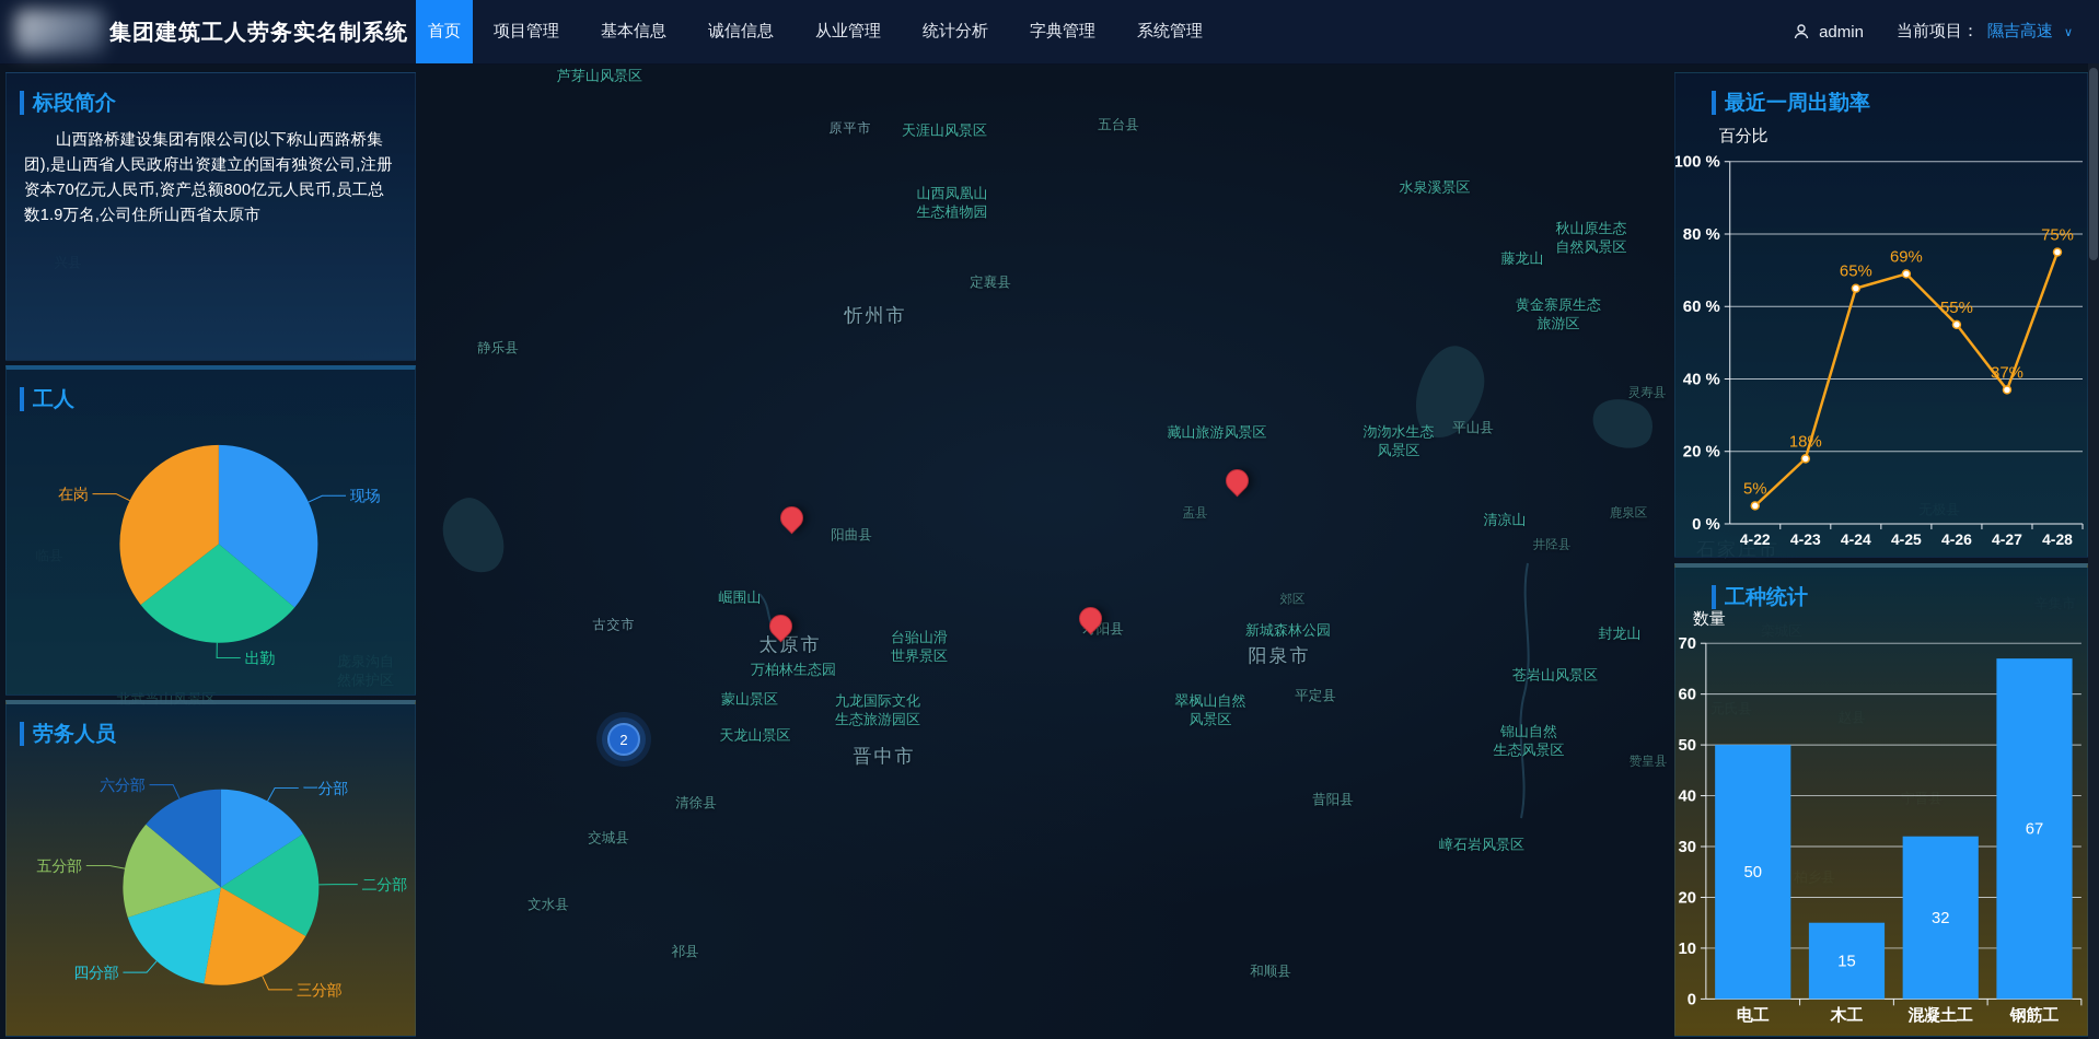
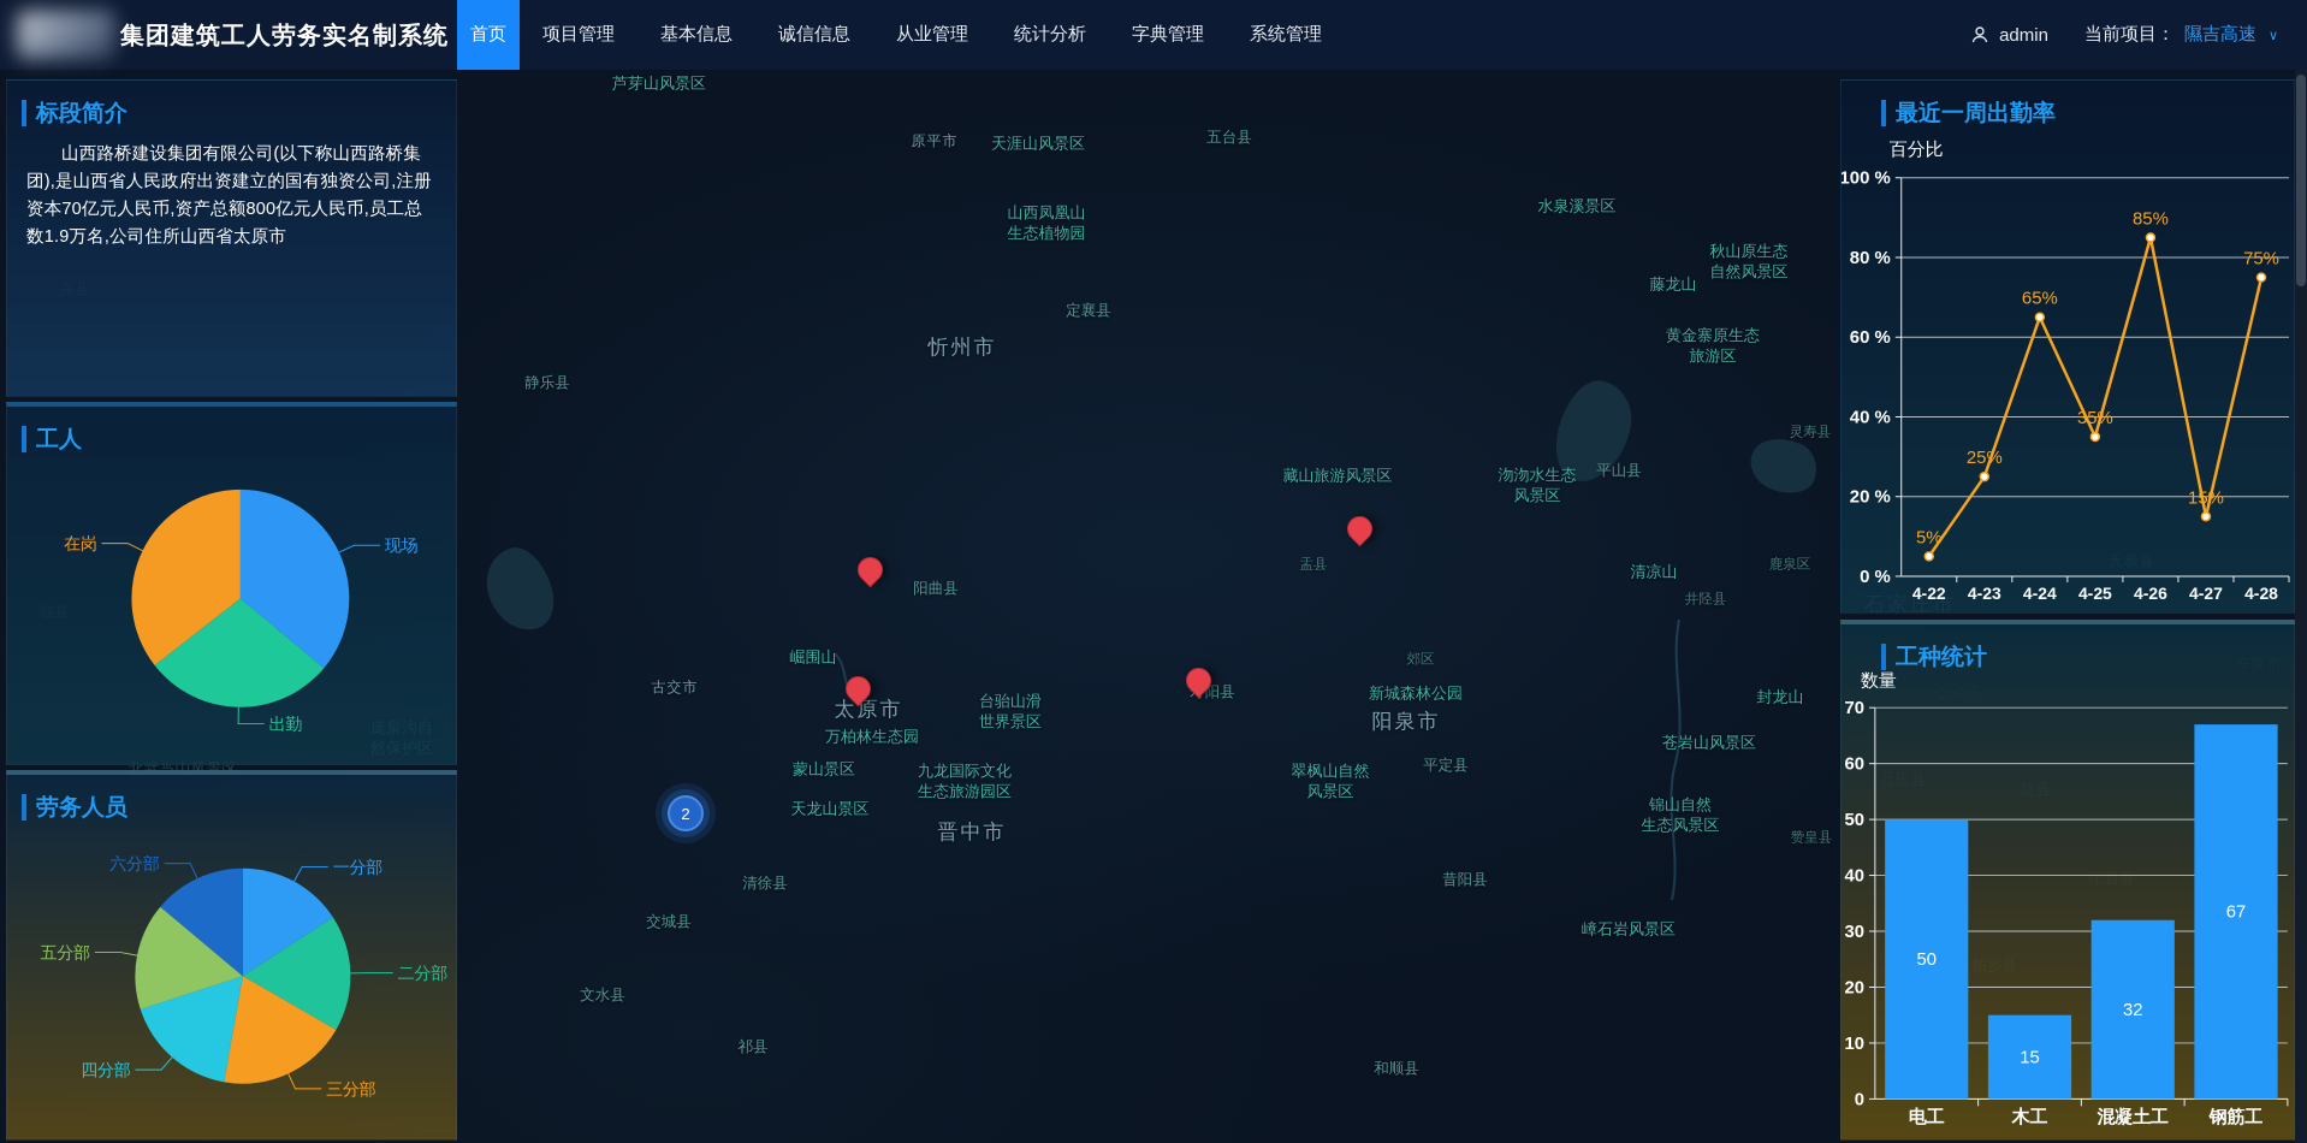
最近一周出勤率/4-23: 18% -> 25%
最近一周出勤率/4-25: 69% -> 35%
最近一周出勤率/4-26: 55% -> 85%
最近一周出勤率/4-27: 37% -> 15%
